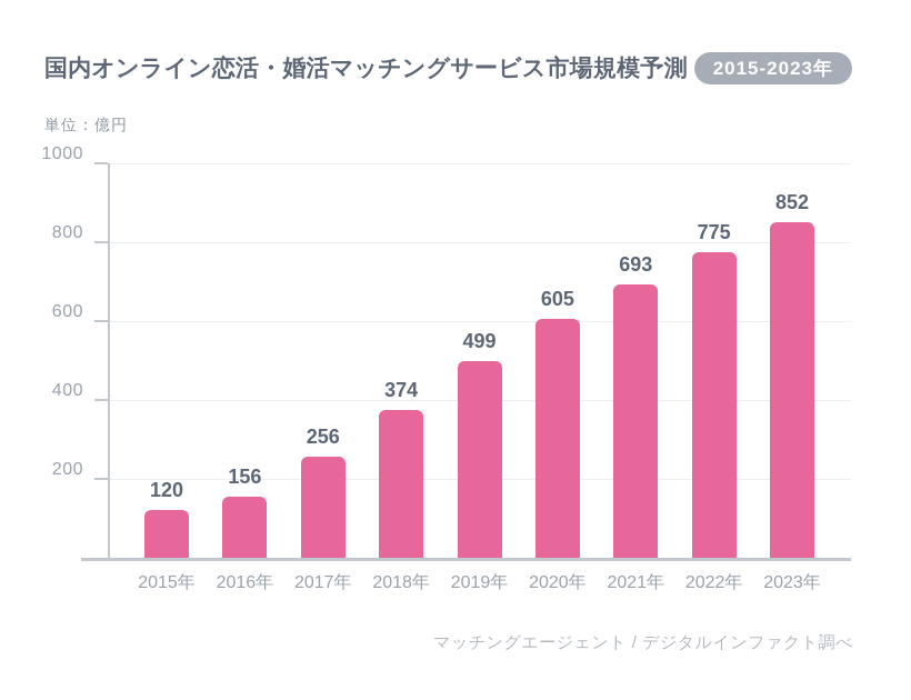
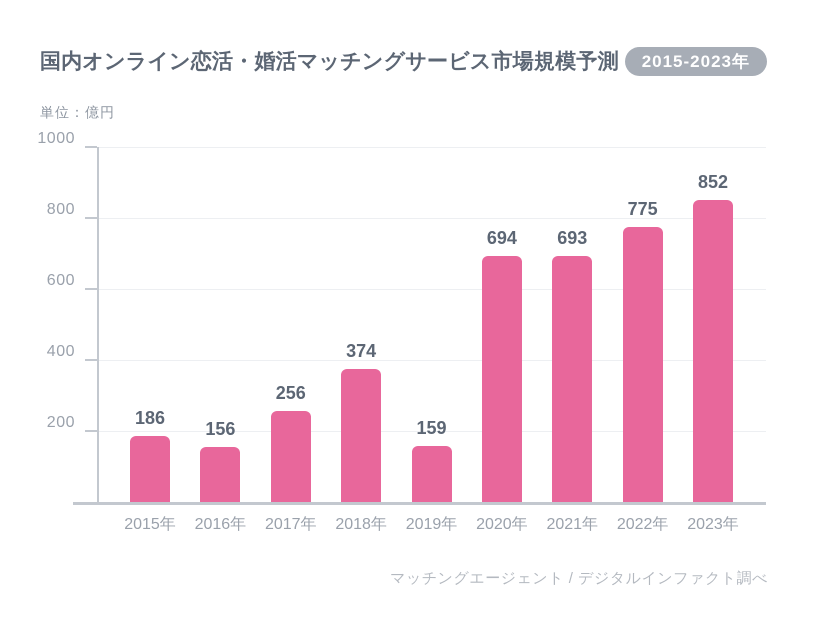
2015年: 120 -> 186
2019年: 499 -> 159
2020年: 605 -> 694
